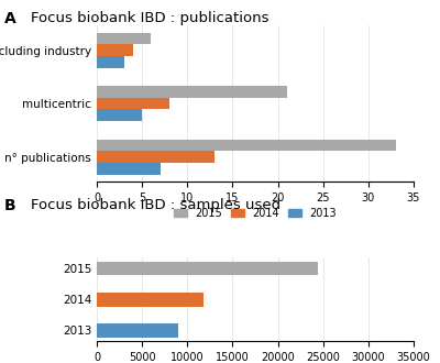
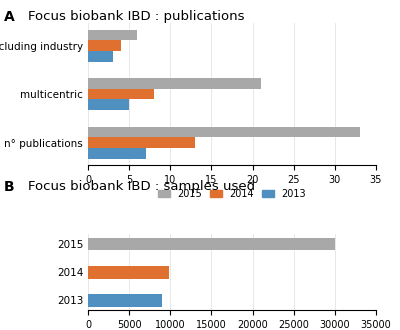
2015: 24400 -> 30000
2014: 11800 -> 9800
